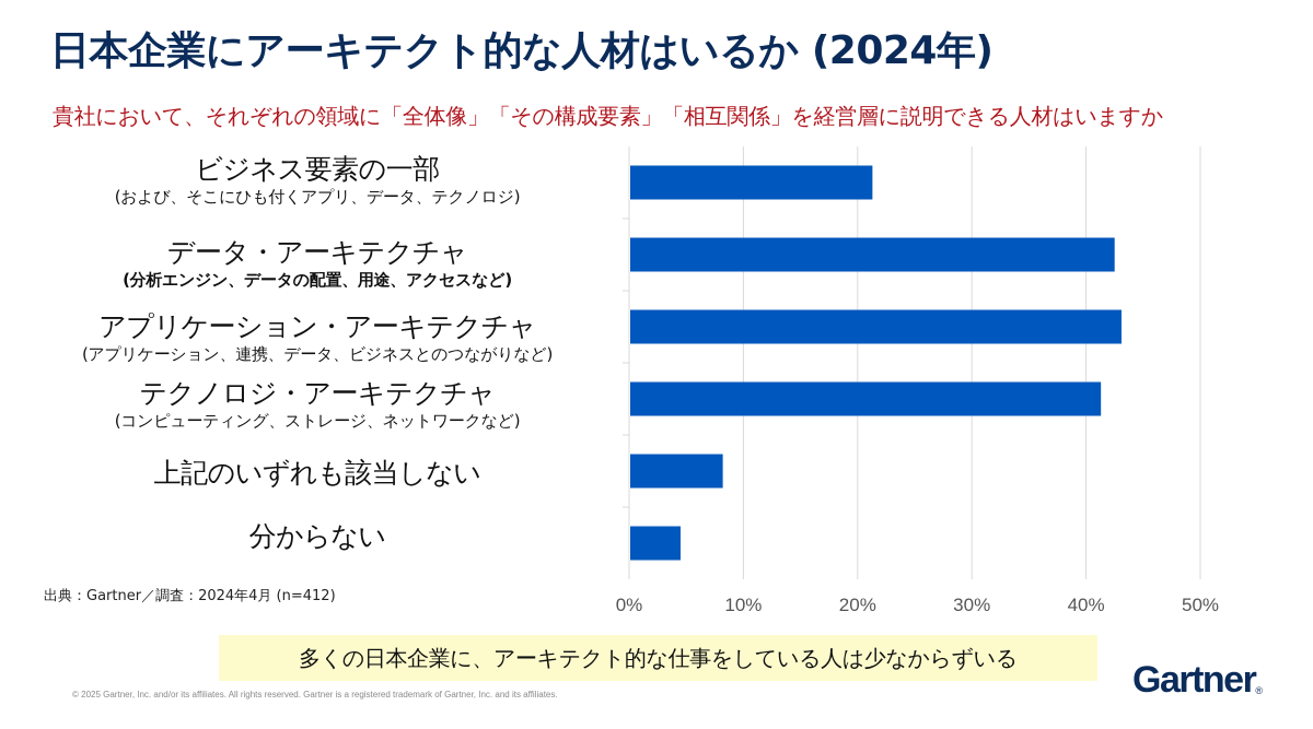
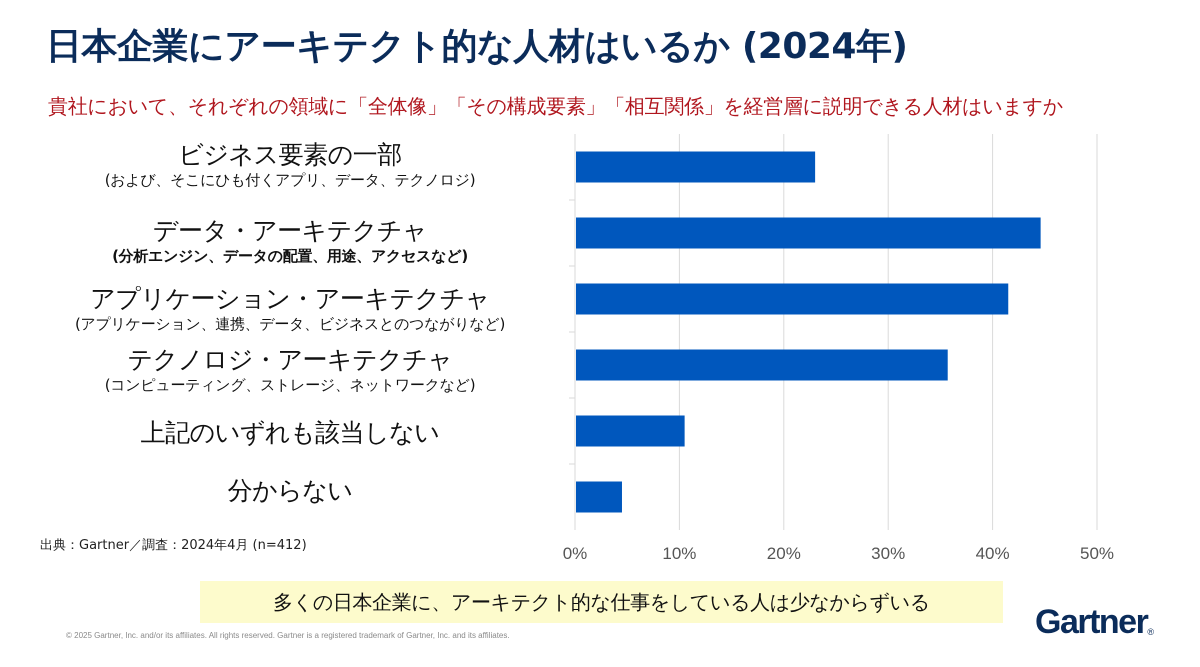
ビジネス要素の一部: 21.3% -> 23.0%
データ・アーキテクチャ: 42.5% -> 44.6%
アプリケーション・アーキテクチャ: 43.1% -> 41.5%
テクノロジ・アーキテクチャ: 41.3% -> 35.7%
上記のいずれも該当しない: 8.2% -> 10.5%
